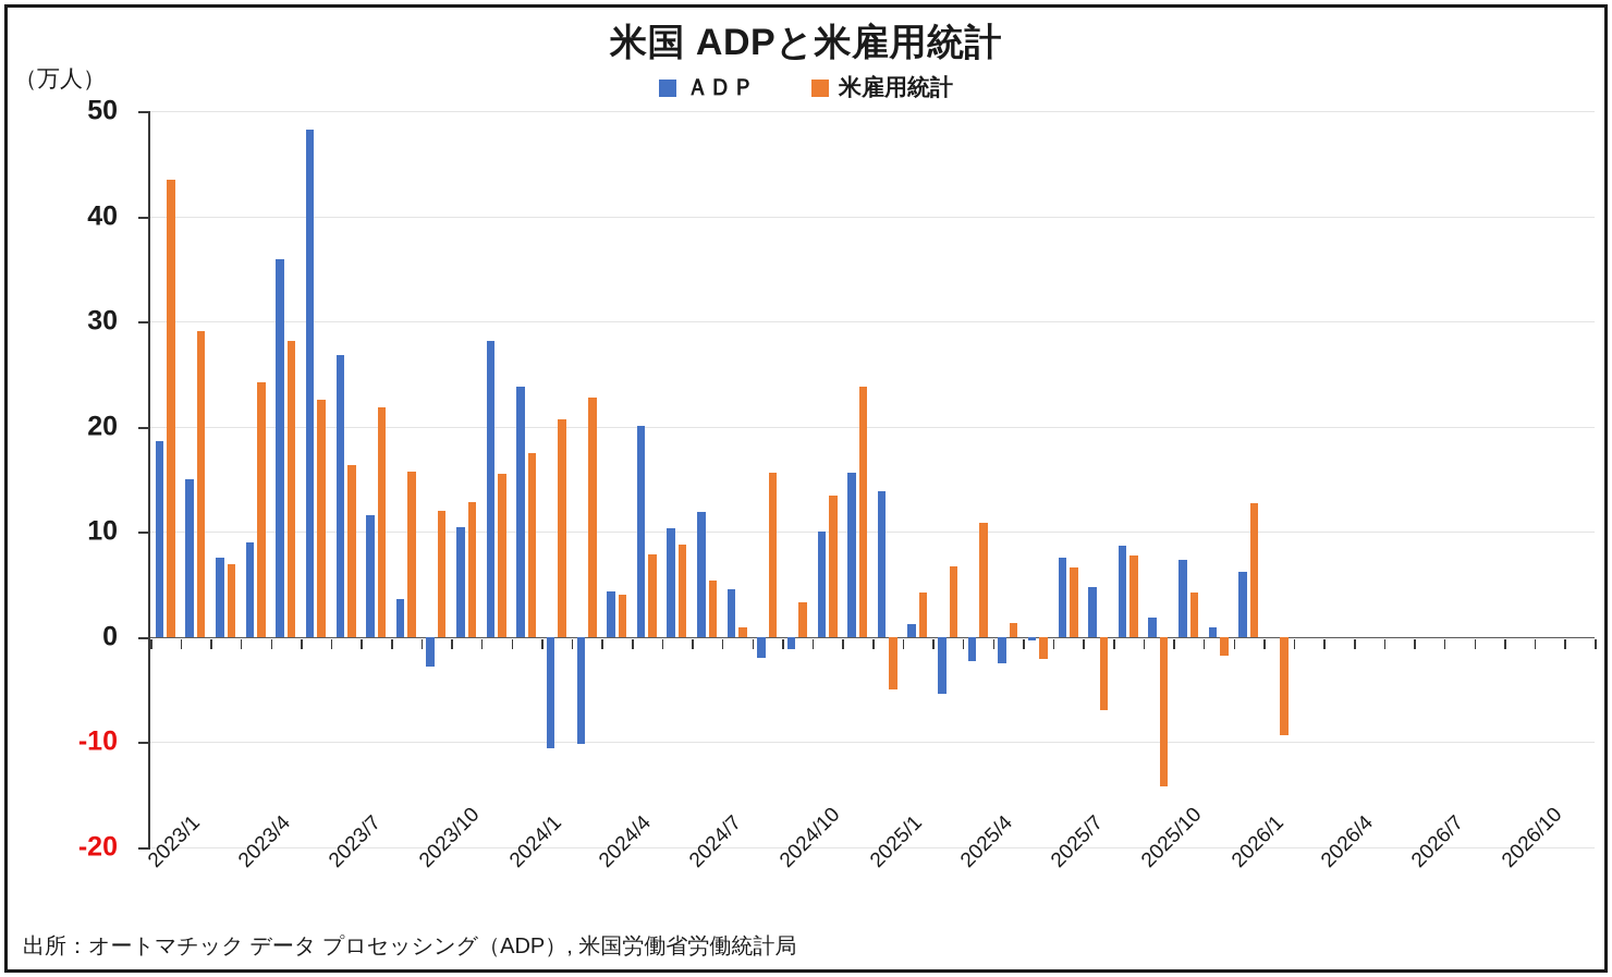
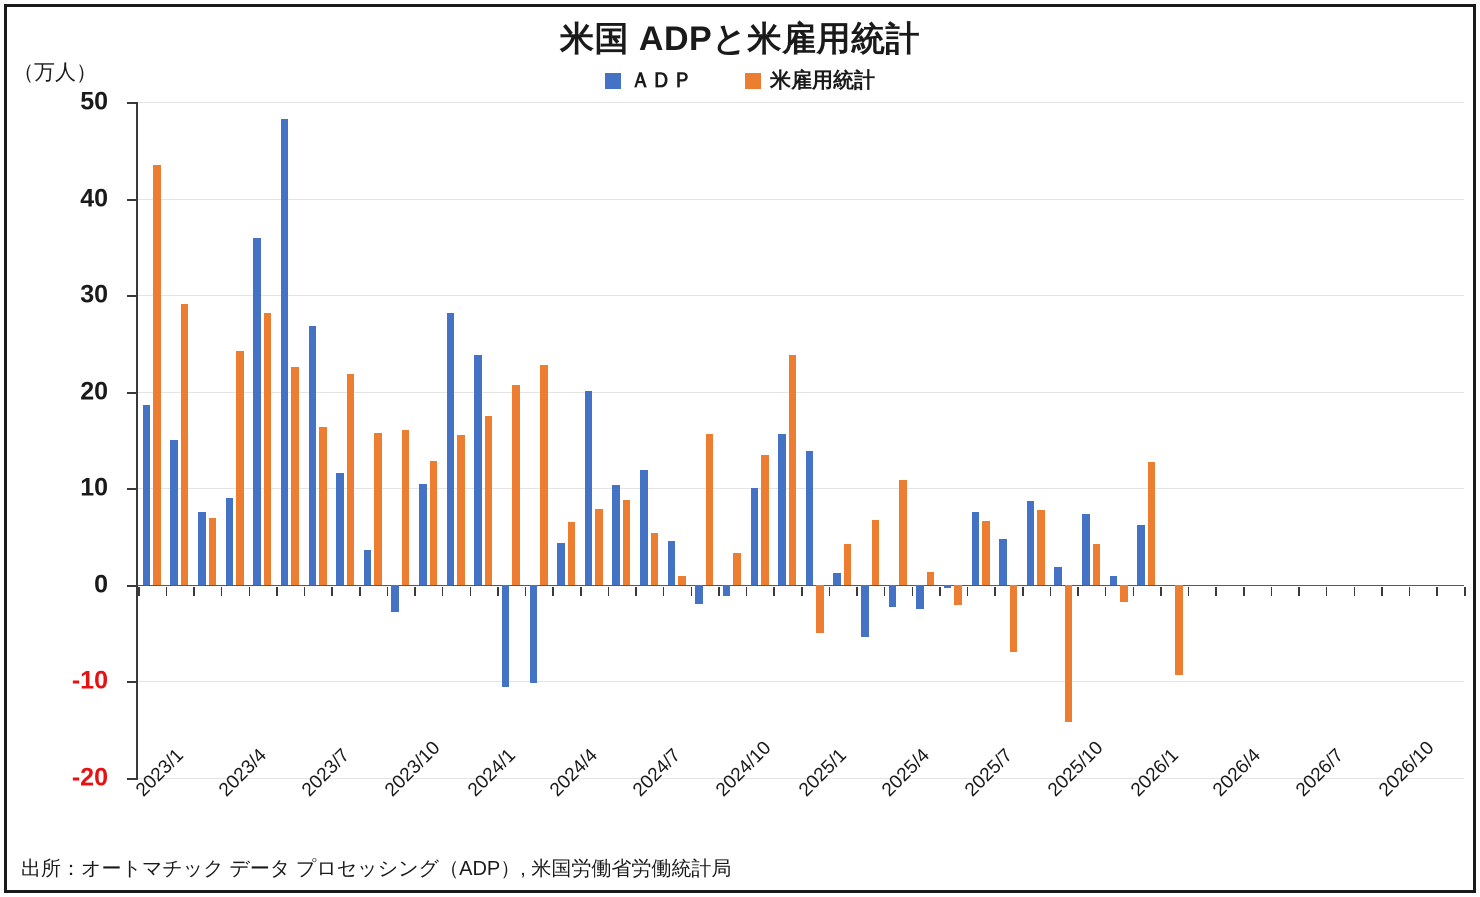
米雇用統計/2023/10: 12 -> 16
米雇用統計/2024/4: 4 -> 6
